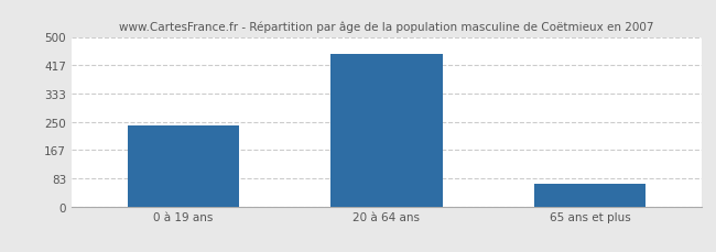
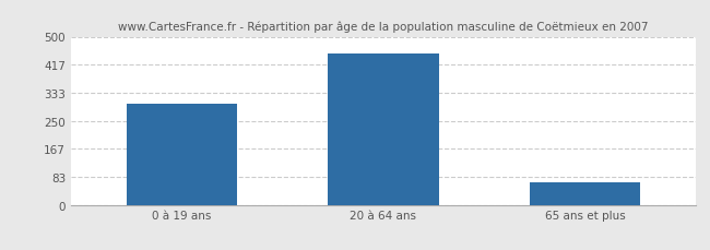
0 à 19 ans: 240 -> 300
